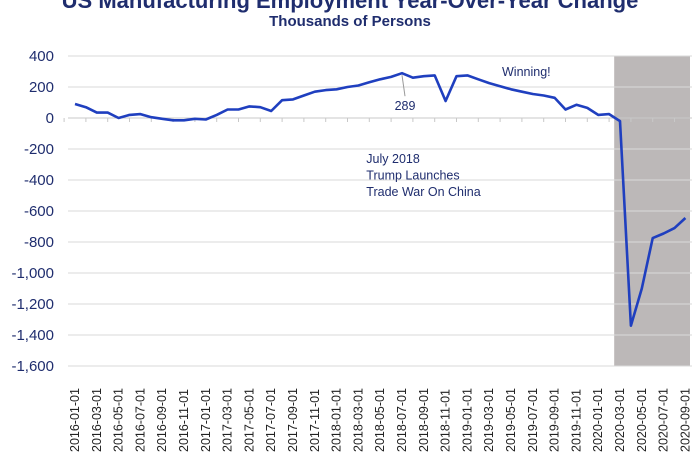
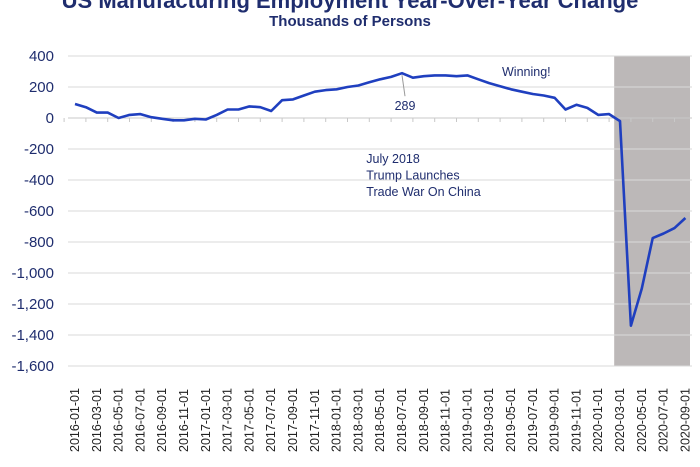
2018-11-01: 110 -> 280
